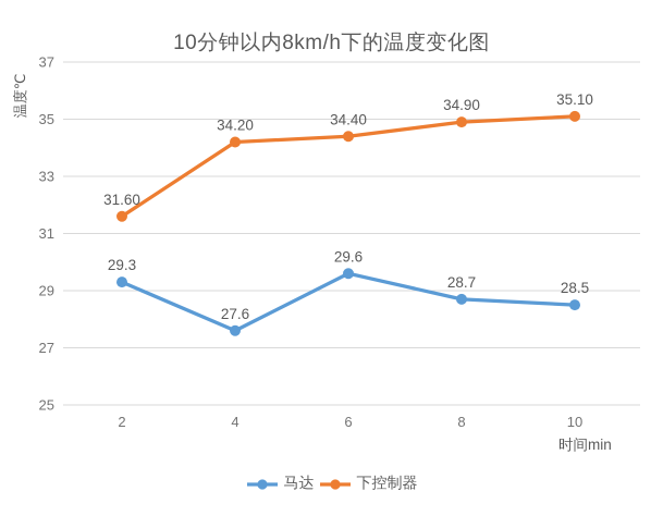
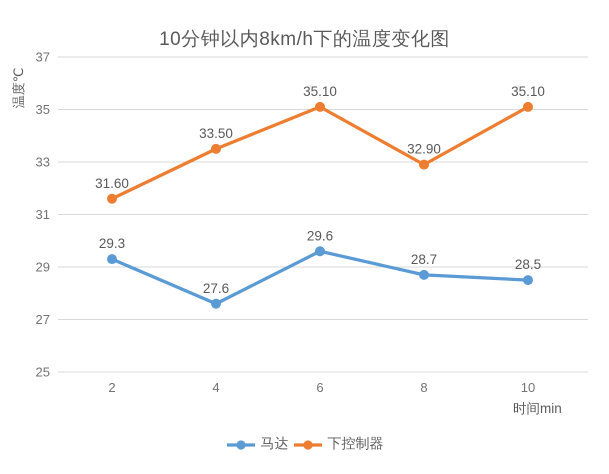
下控制器/4: 34.20 -> 33.50
下控制器/6: 34.40 -> 35.10
下控制器/8: 34.90 -> 32.90
